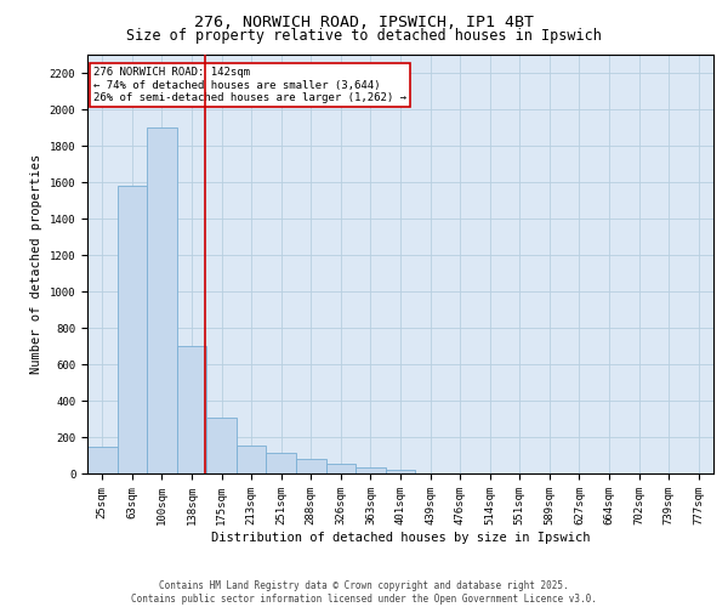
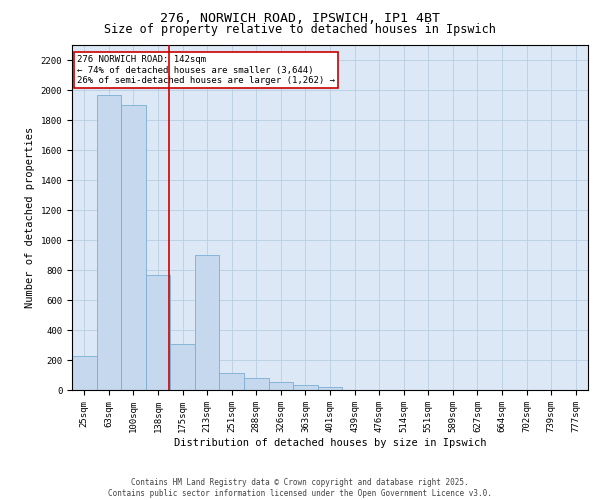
25sqm: 150 -> 230
63sqm: 1580 -> 1970
138sqm: 700 -> 770
213sqm: 160 -> 900
